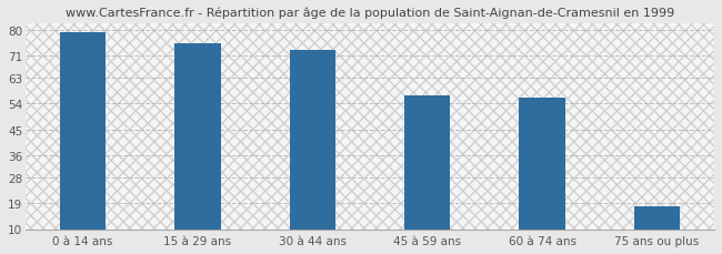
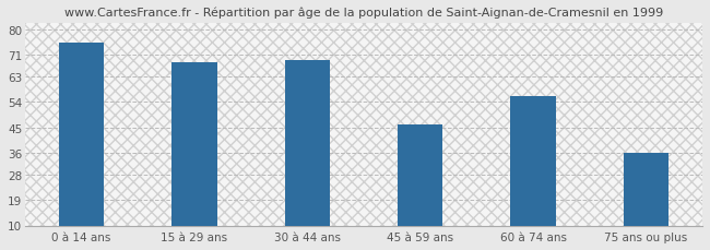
0 à 14 ans: 79 -> 75
15 à 29 ans: 75 -> 68
30 à 44 ans: 73 -> 69
45 à 59 ans: 57 -> 46
75 ans ou plus: 18 -> 36
